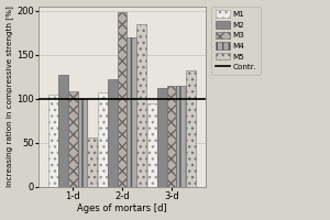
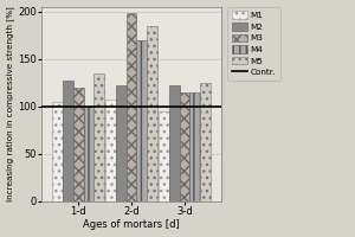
M3/1-d: 108 -> 120
M5/1-d: 56 -> 135
M2/3-d: 112 -> 122
M5/3-d: 132 -> 125
